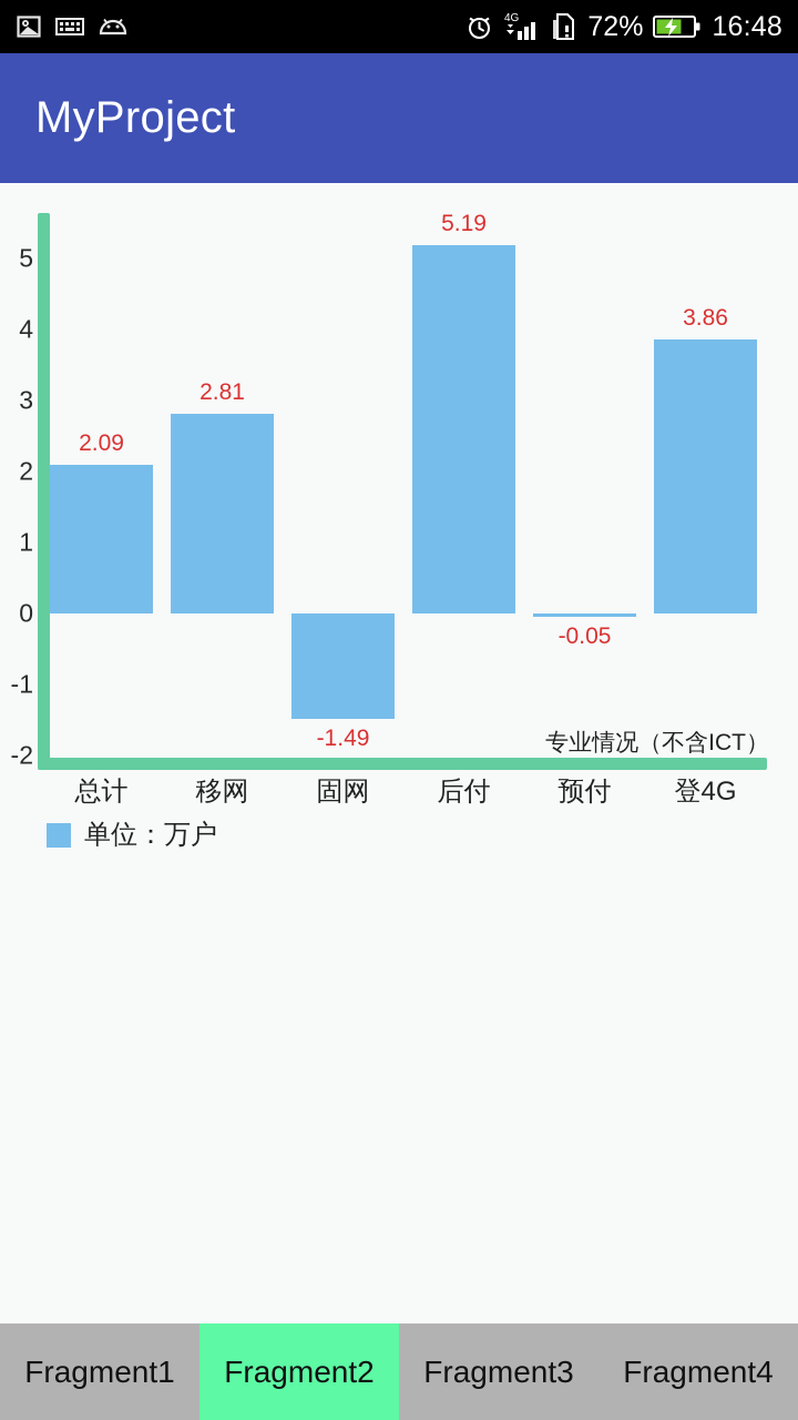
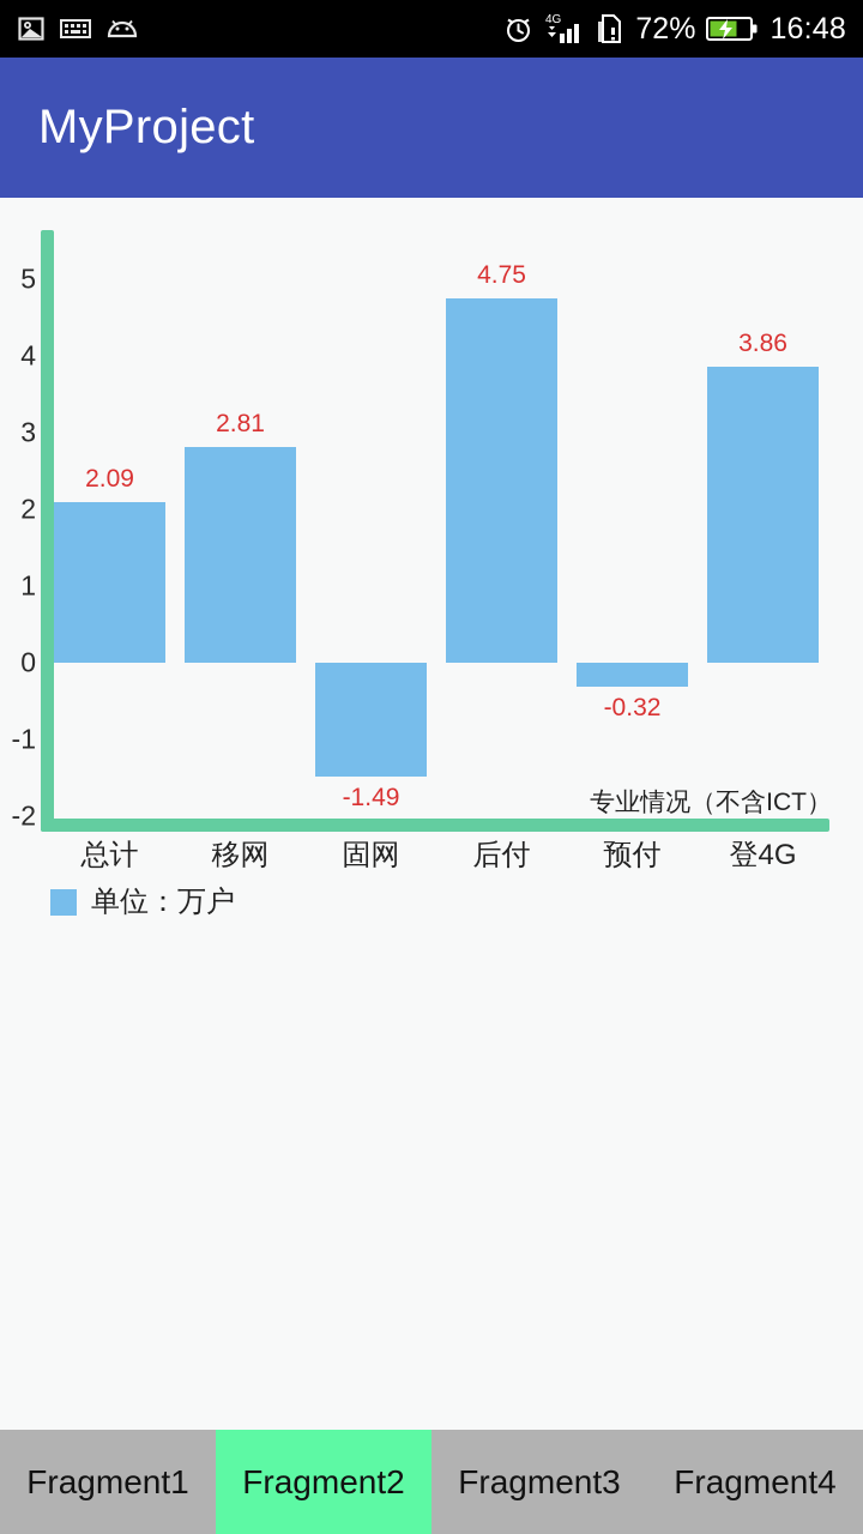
后付: 5.19 -> 4.75
预付: -0.05 -> -0.32
